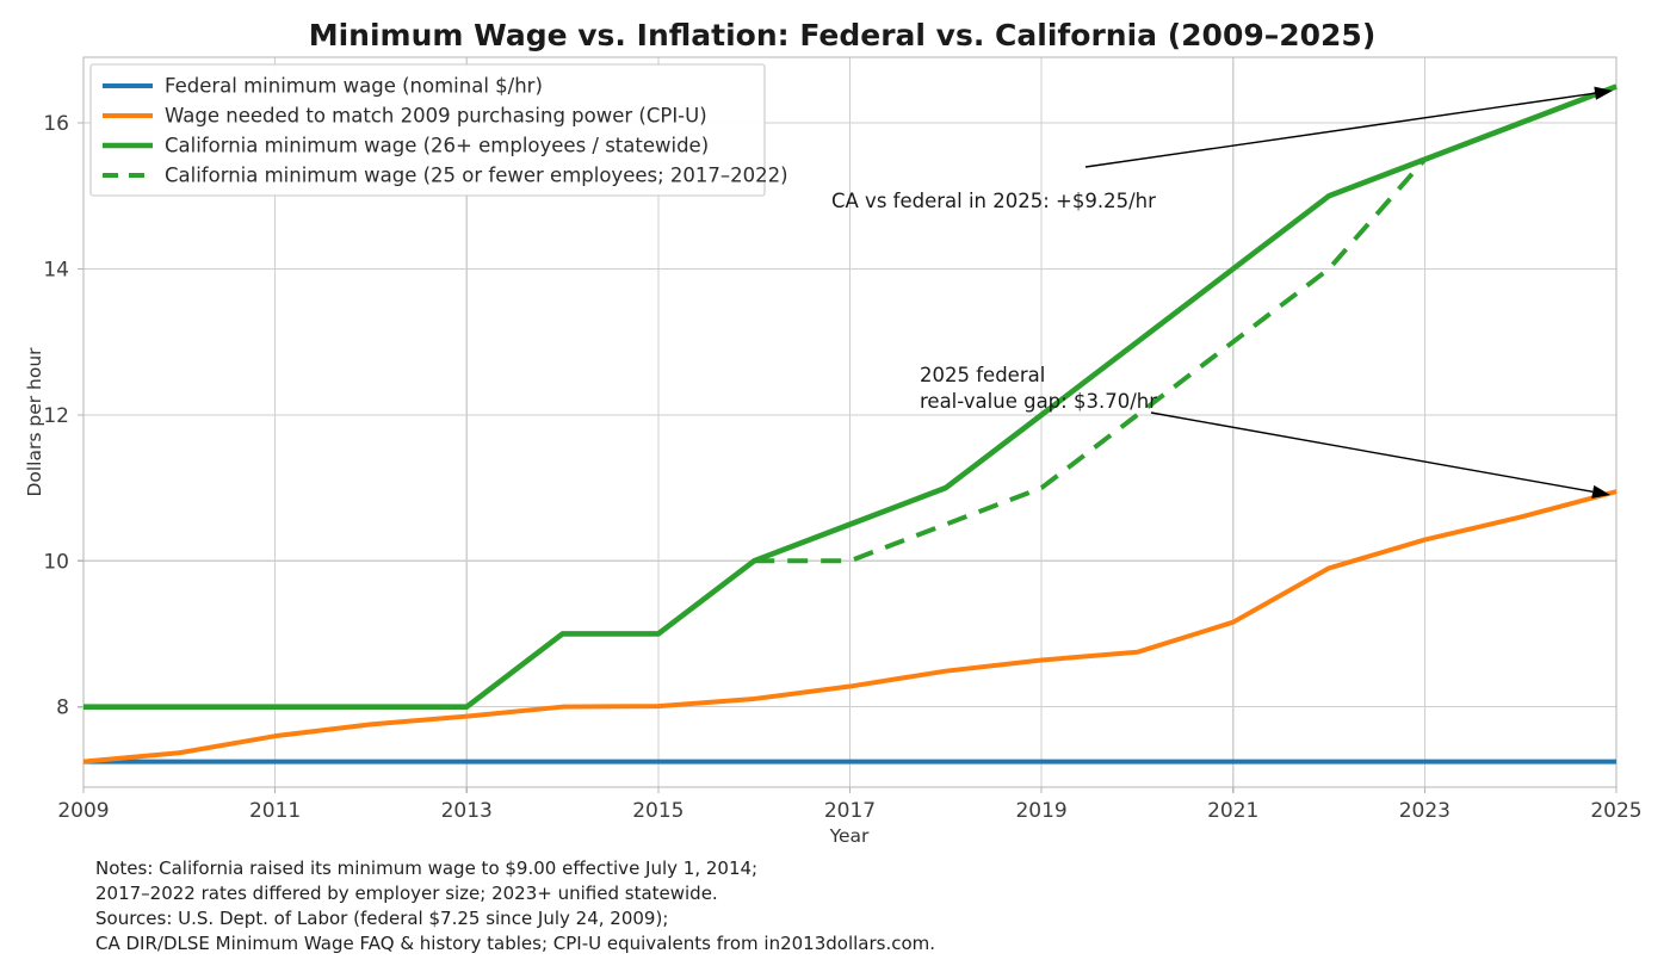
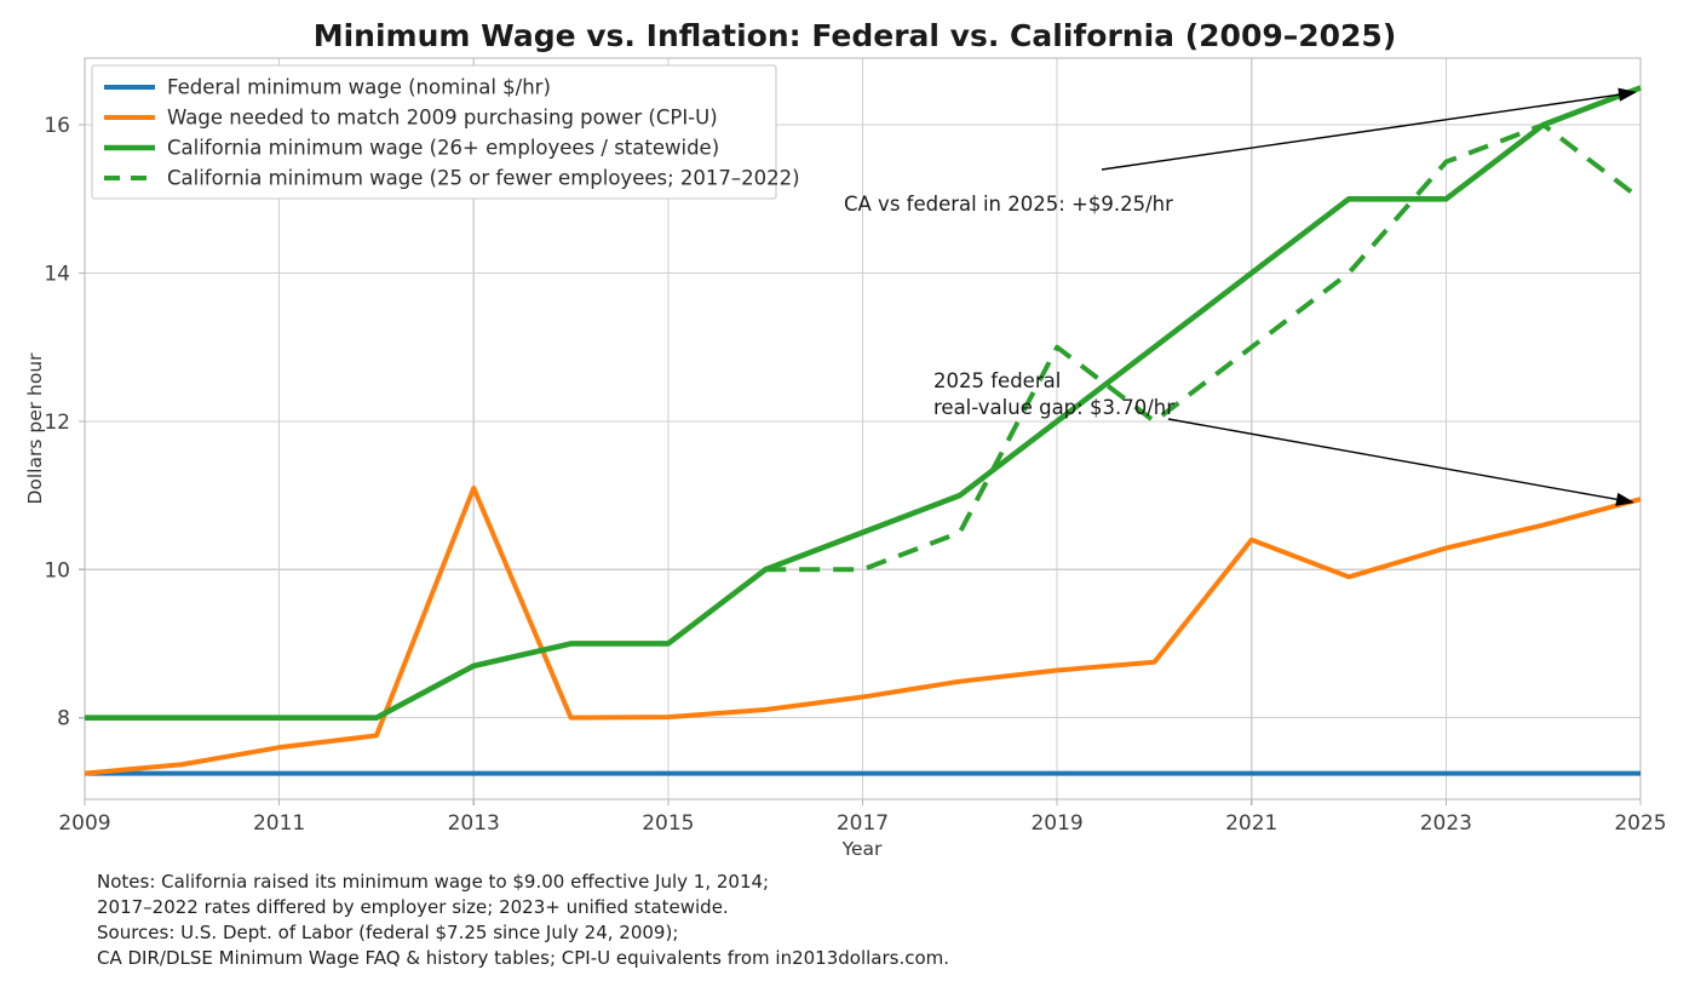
Wage needed to match 2009 purchasing power (CPI-U)/2013: 7.9 -> 11.1
California minimum wage (26+ employees / statewide)/2013: 8.0 -> 8.7
California minimum wage (25 or fewer employees; 2017–2022)/2019: 11.0 -> 13.0
Wage needed to match 2009 purchasing power (CPI-U)/2021: 9.2 -> 10.4
California minimum wage (26+ employees / statewide)/2023: 15.5 -> 15.0
California minimum wage (25 or fewer employees; 2017–2022)/2025: 16.5 -> 15.0
